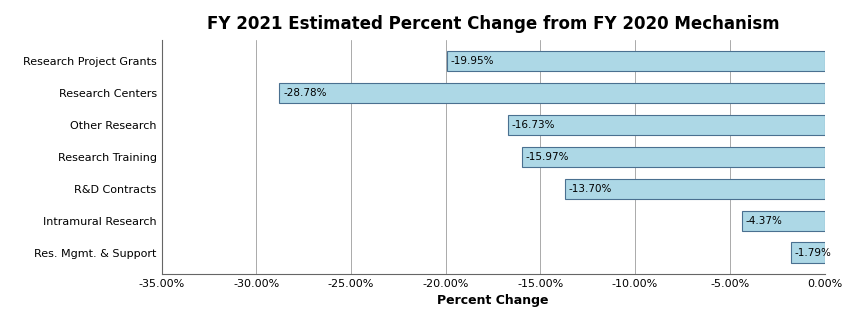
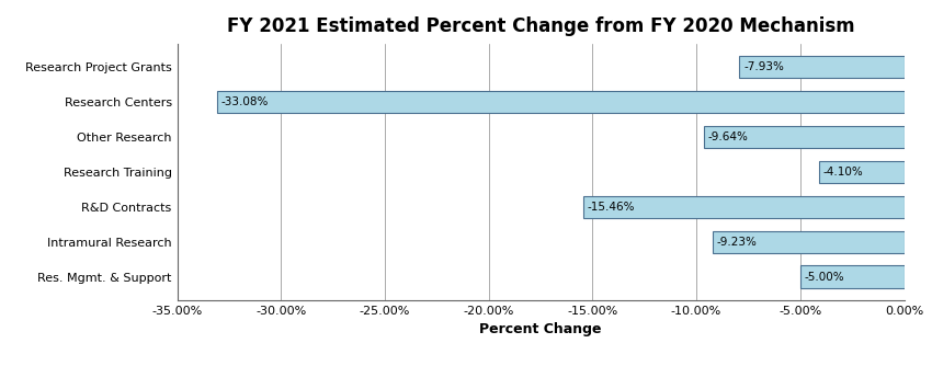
Research Project Grants: -19.95% -> -7.93%
Research Centers: -28.78% -> -33.08%
Other Research: -16.73% -> -9.64%
Research Training: -15.97% -> -4.10%
R&D Contracts: -13.70% -> -15.46%
Intramural Research: -4.37% -> -9.23%
Res. Mgmt. & Support: -1.79% -> -5.00%
